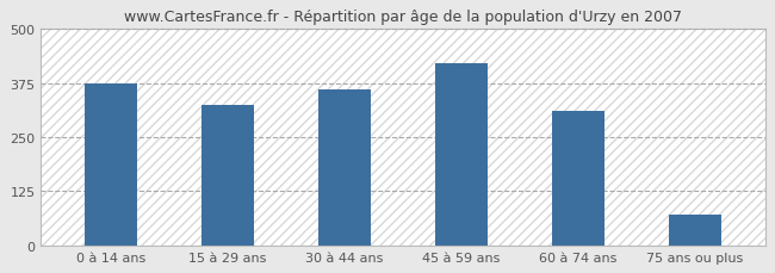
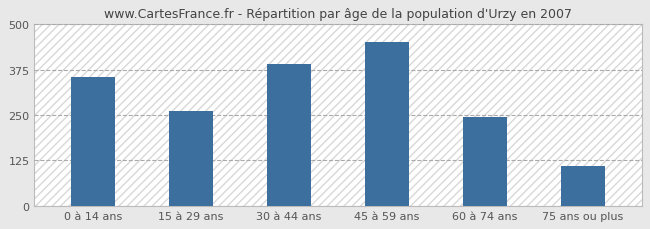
0 à 14 ans: 375 -> 355
15 à 29 ans: 325 -> 260
30 à 44 ans: 360 -> 390
45 à 59 ans: 420 -> 450
60 à 74 ans: 310 -> 245
75 ans ou plus: 70 -> 110
